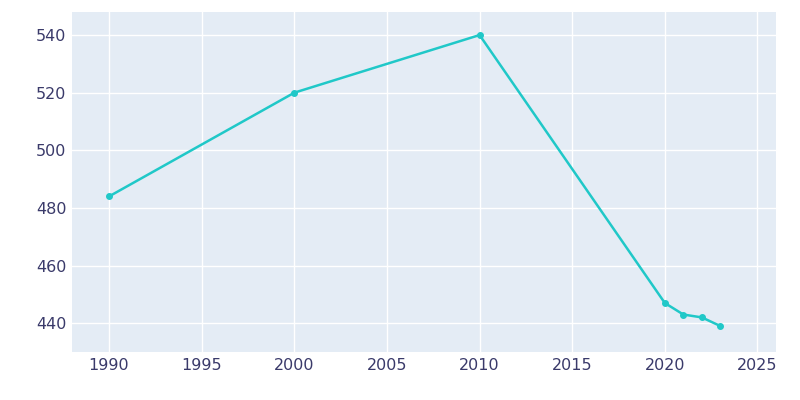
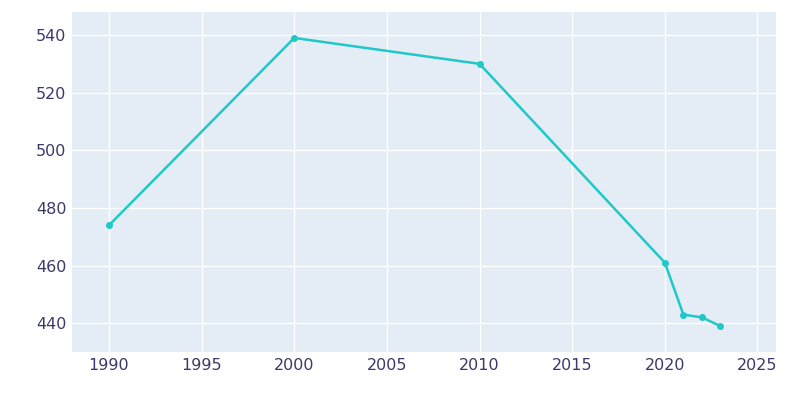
1990: 484 -> 474
2000: 520 -> 539
2010: 540 -> 530
2020: 447 -> 461
